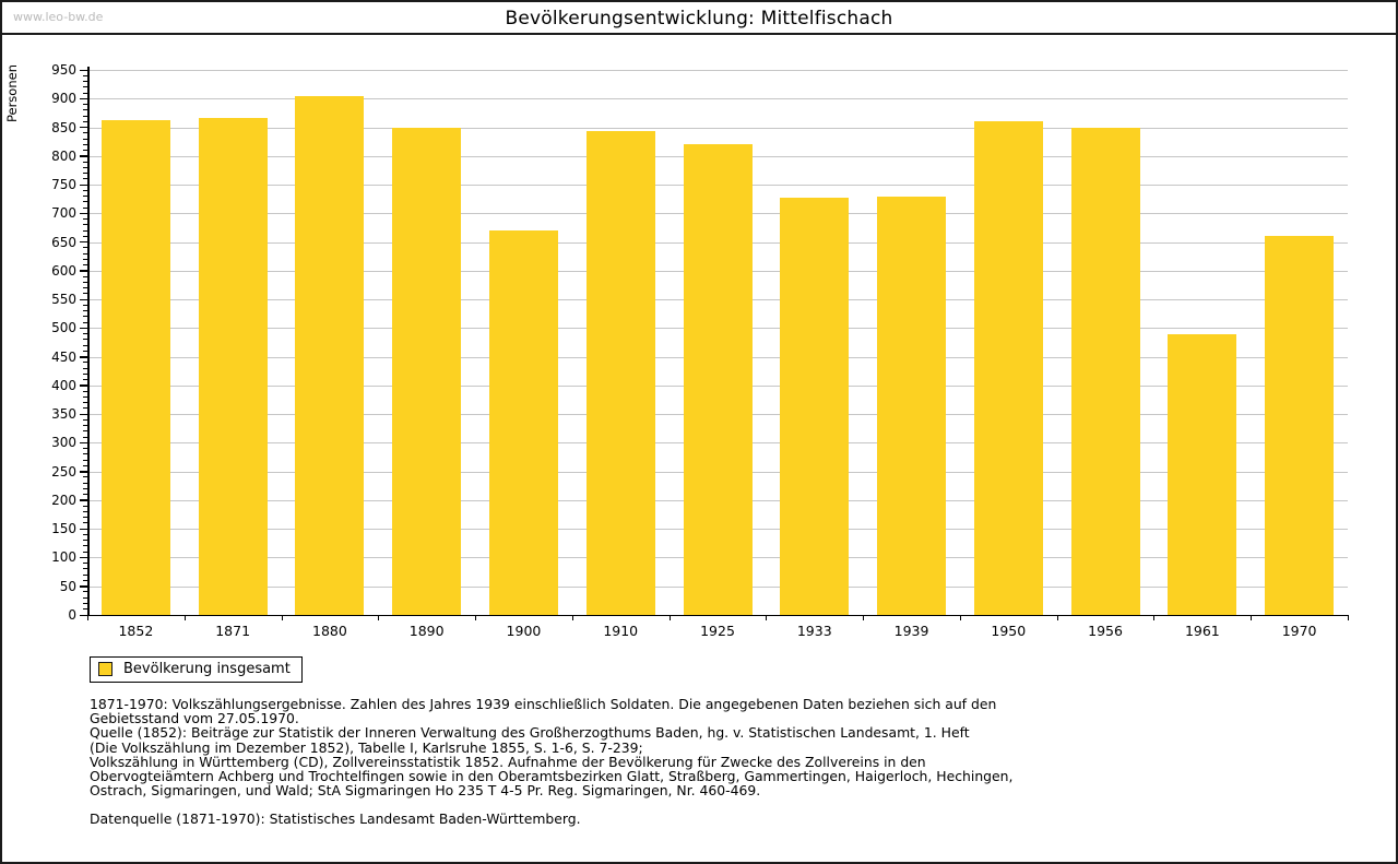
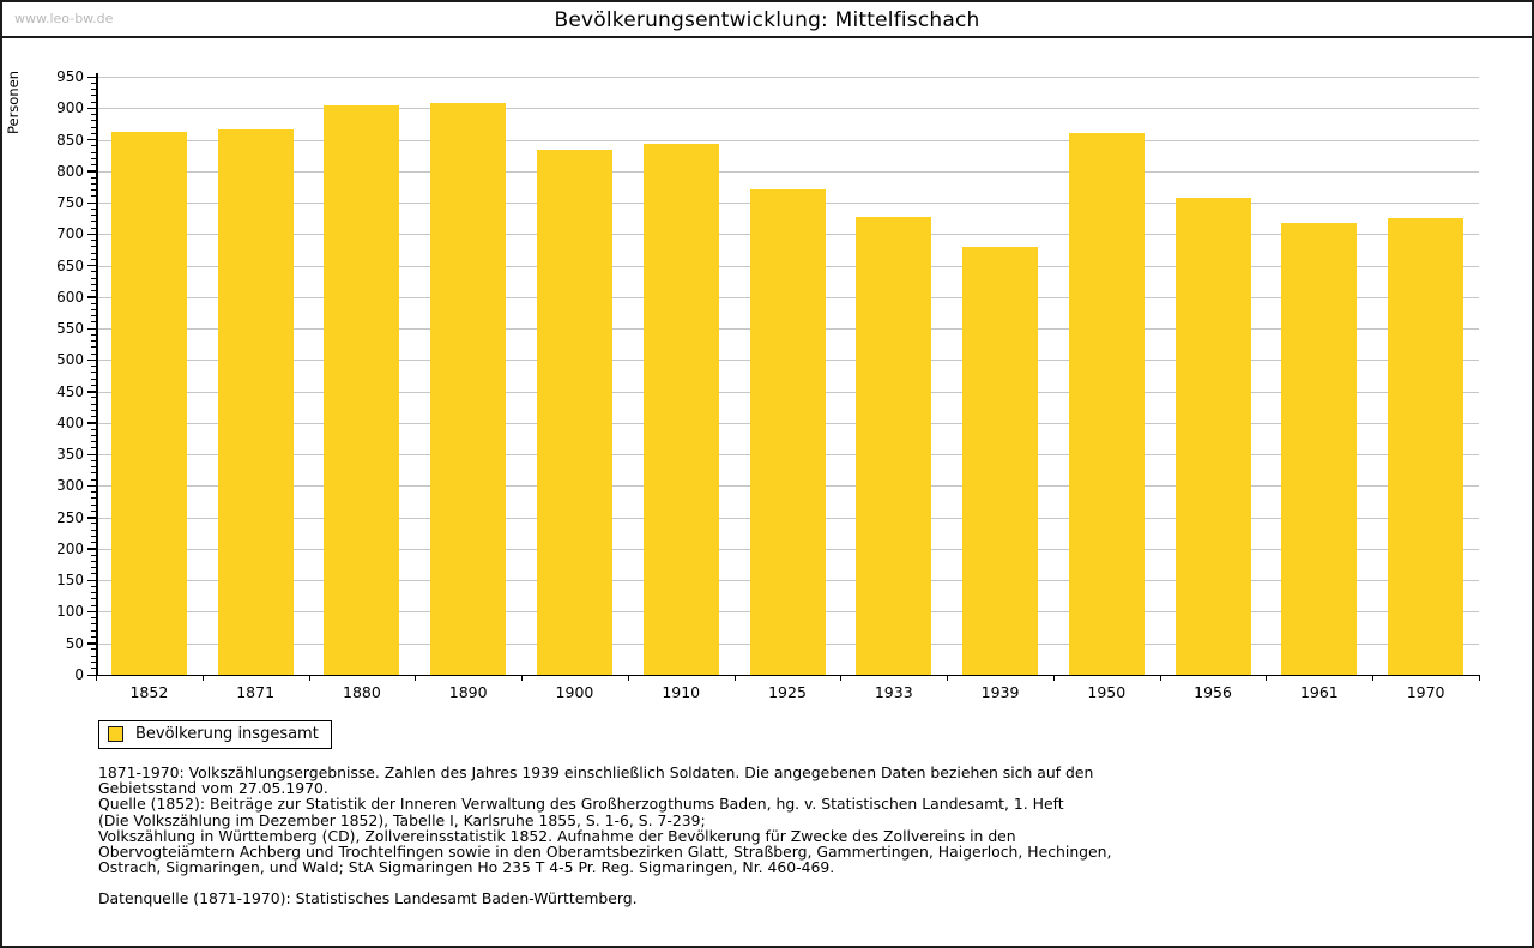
1890: 850 -> 910
1900: 670 -> 830
1925: 820 -> 770
1939: 730 -> 680
1956: 850 -> 760
1961: 490 -> 720
1970: 660 -> 720
